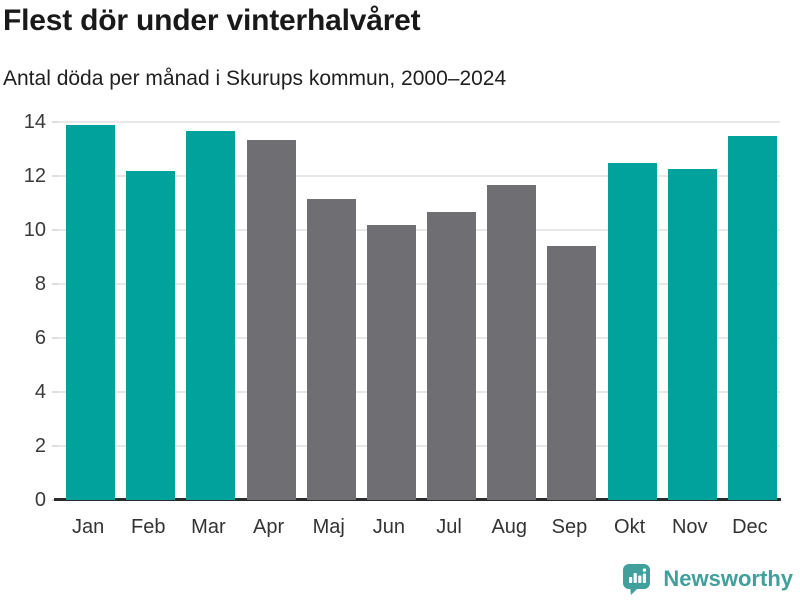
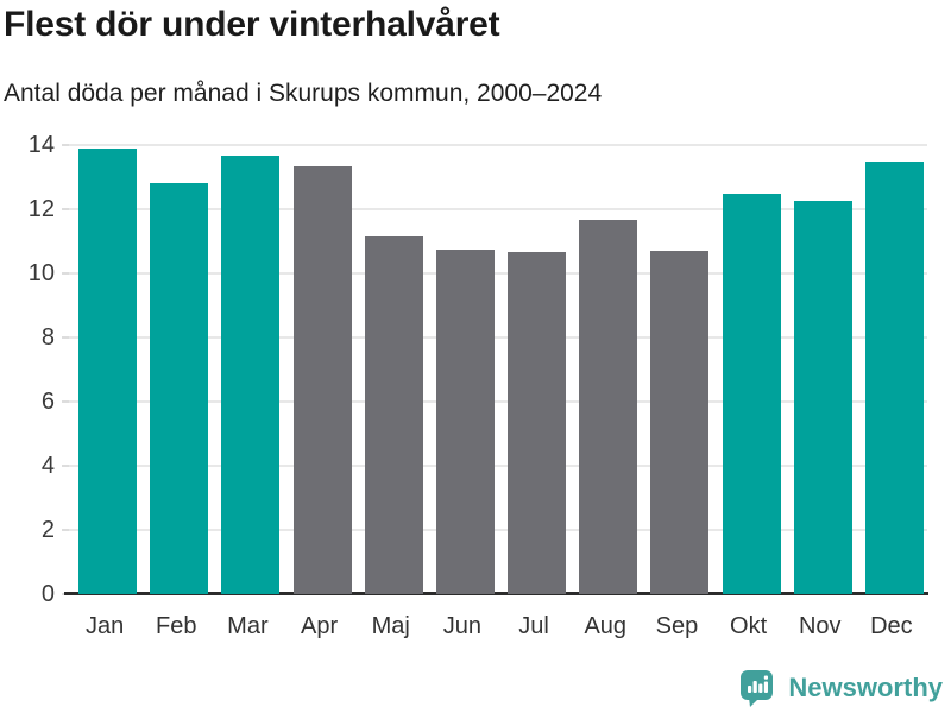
Feb: 12.2 -> 12.8
Jun: 10.2 -> 10.8
Sep: 9.4 -> 10.7
